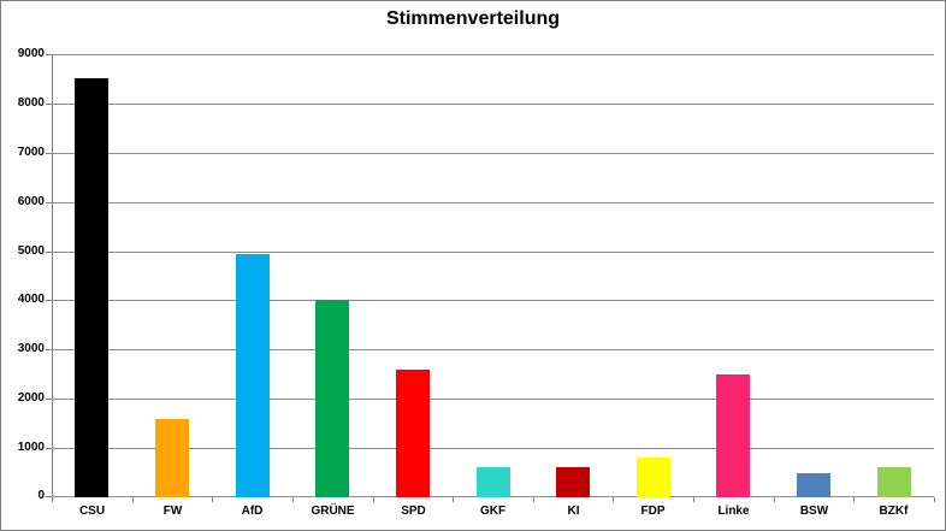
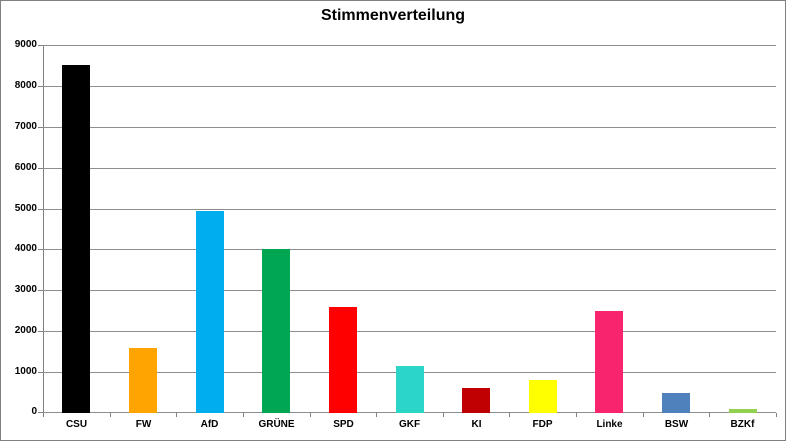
GKF: 600 -> 1200
BZKf: 600 -> 100
